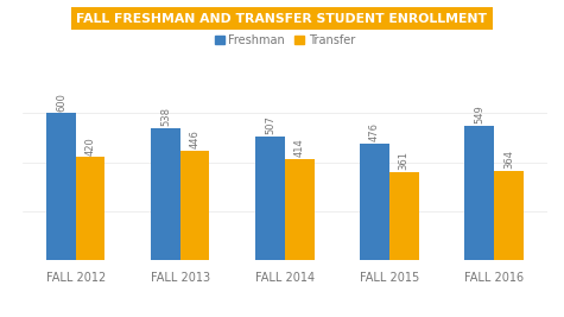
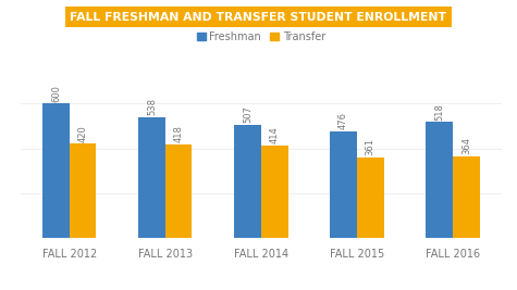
Transfer/FALL 2013: 446 -> 418
Freshman/FALL 2016: 549 -> 518
